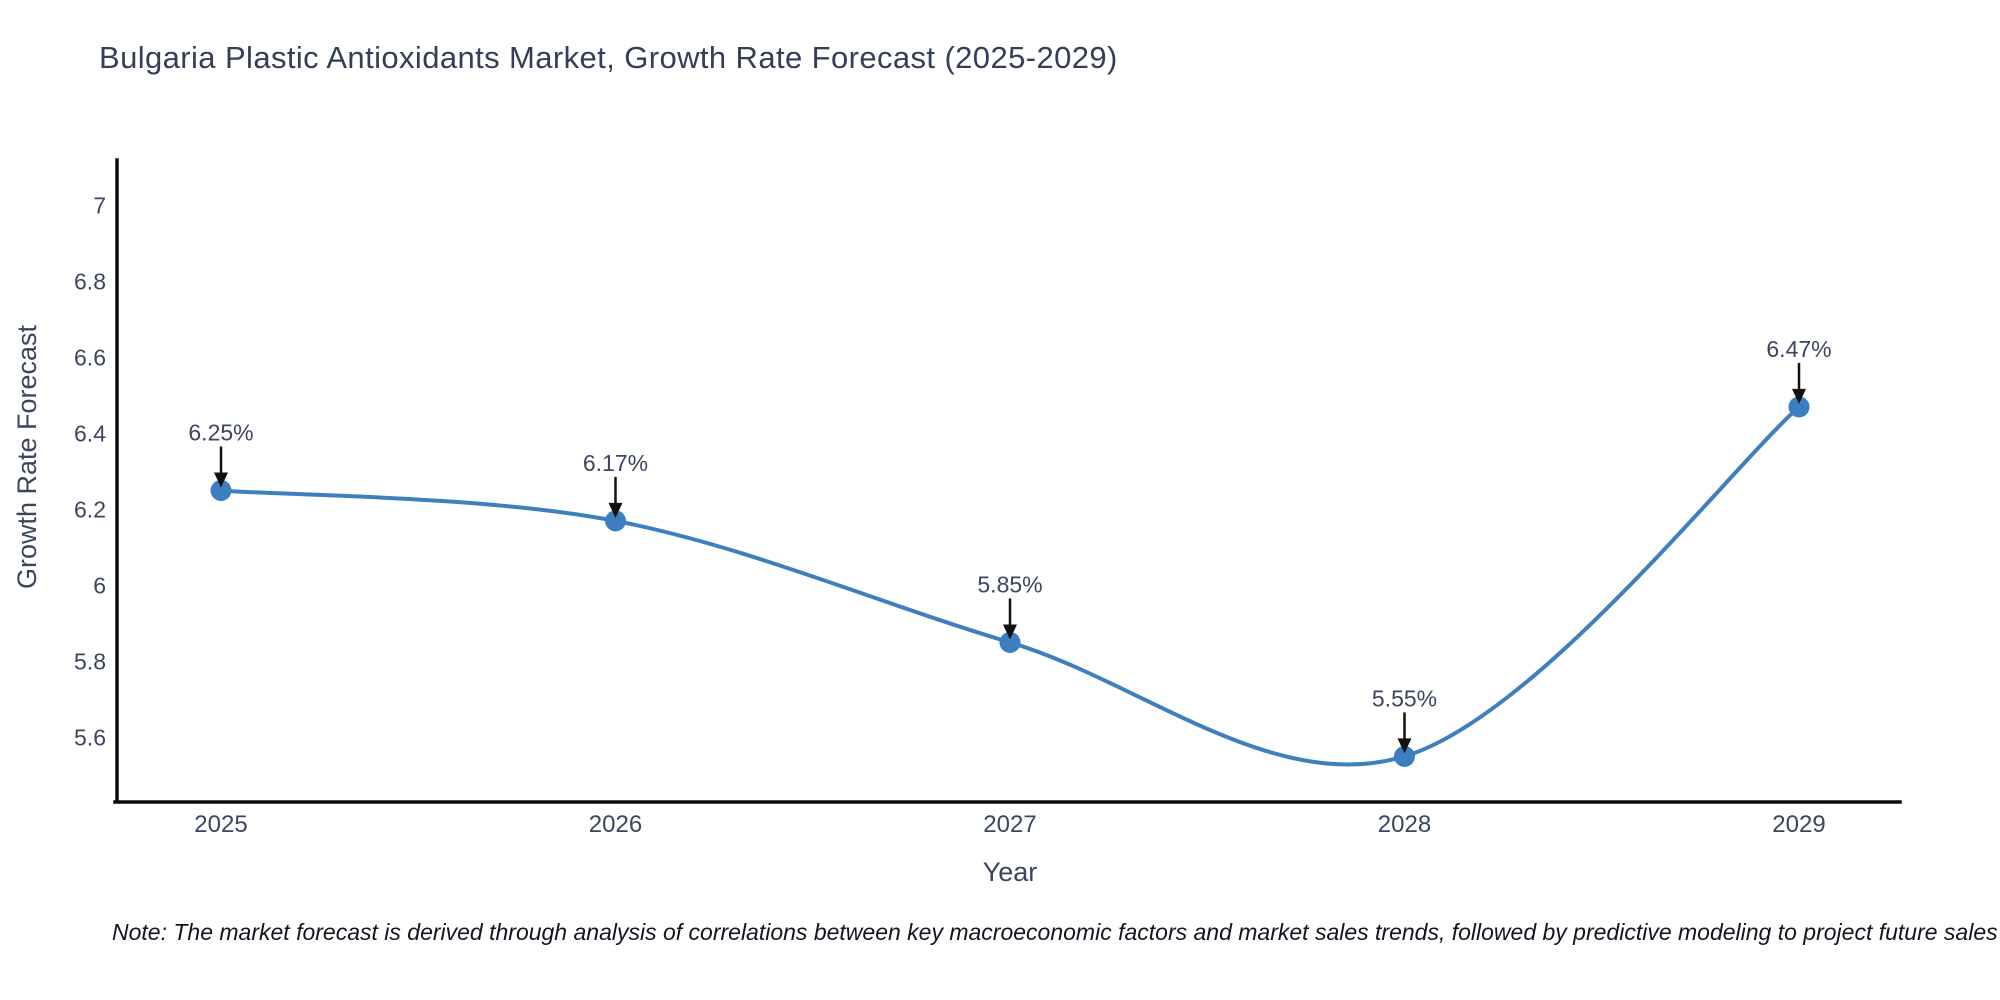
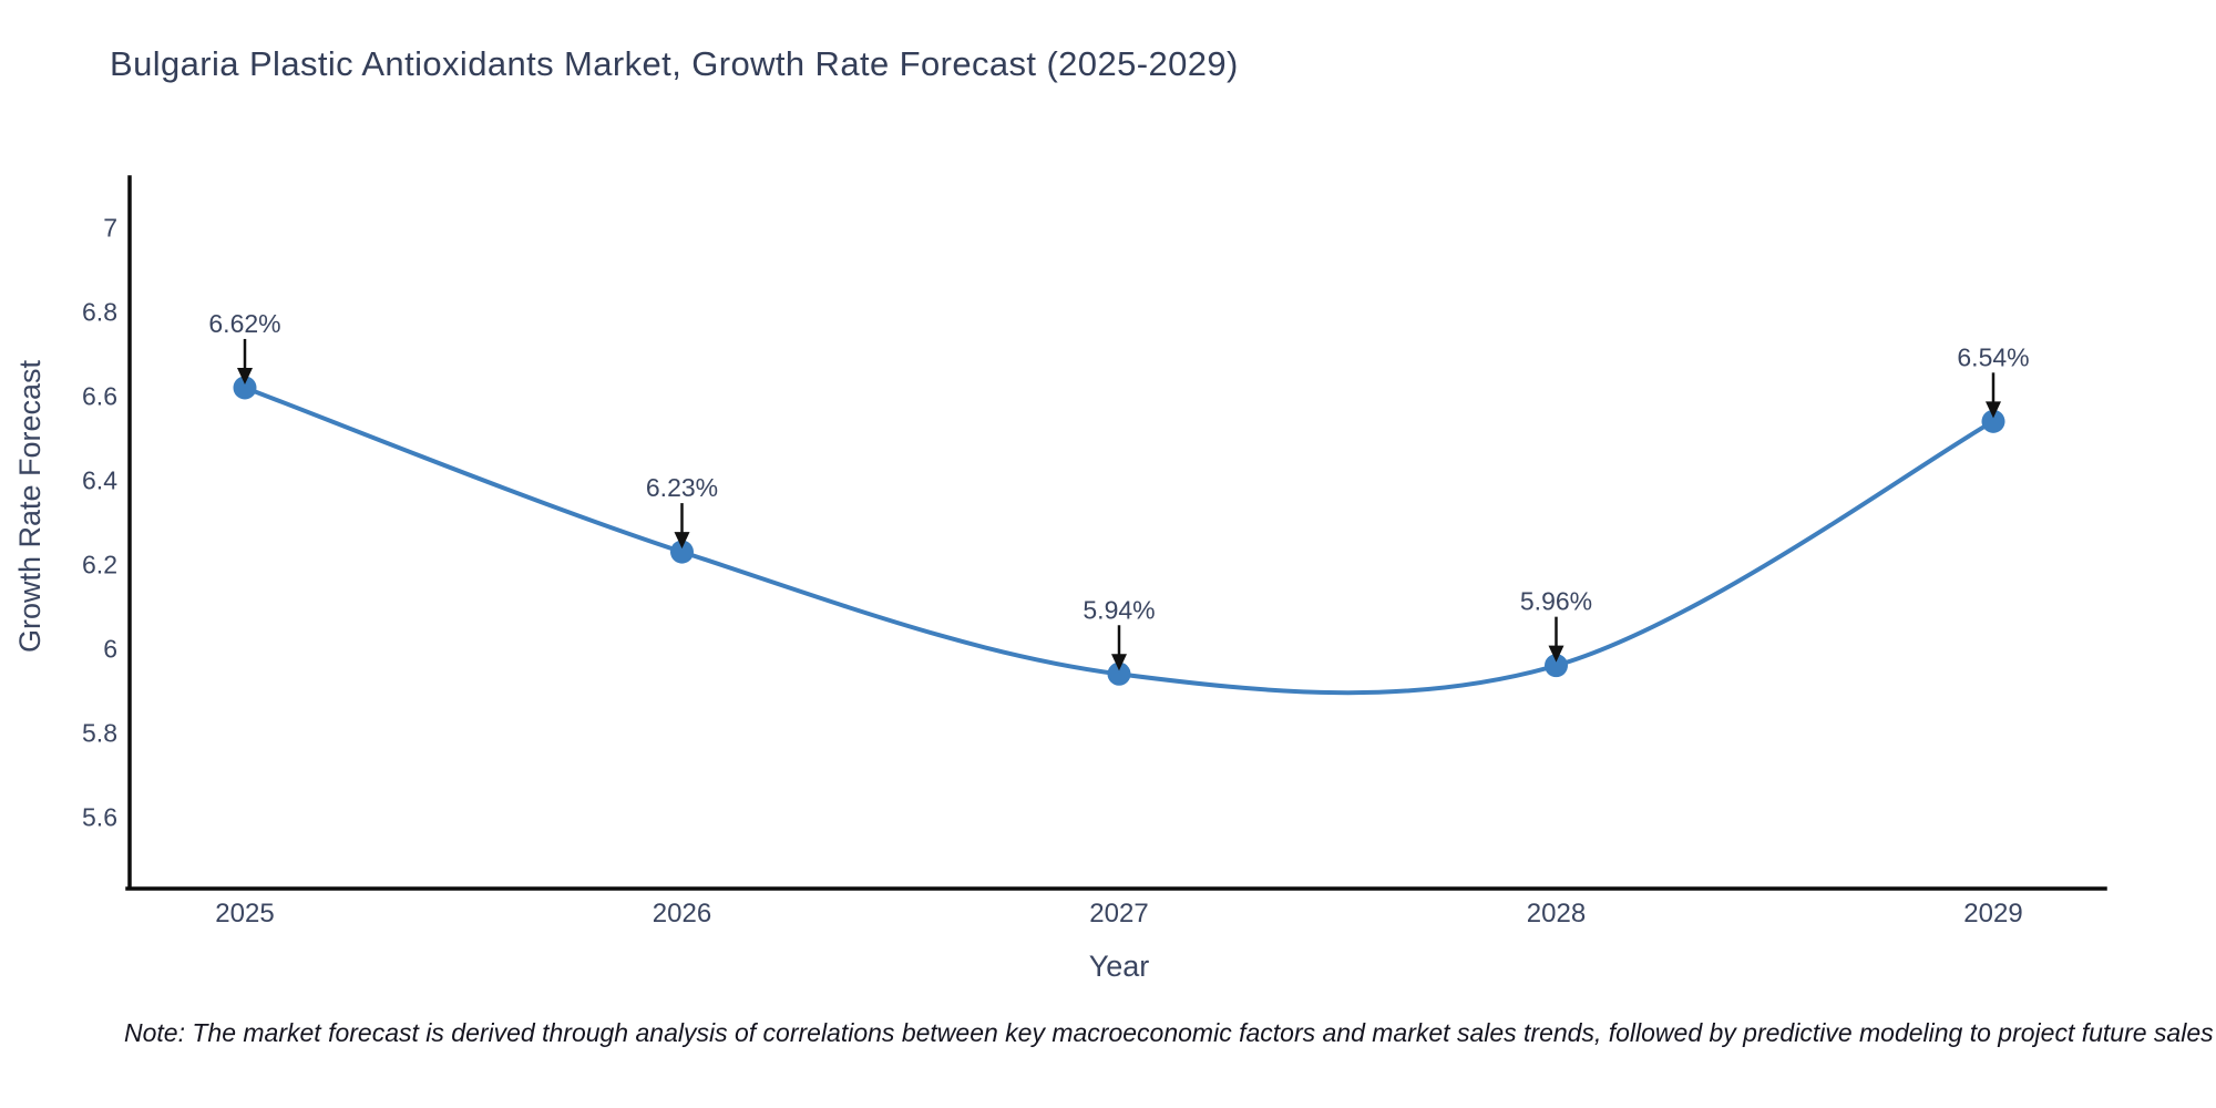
2025: 6.25% -> 6.62%
2026: 6.17% -> 6.23%
2027: 5.85% -> 5.94%
2028: 5.55% -> 5.96%
2029: 6.47% -> 6.54%
